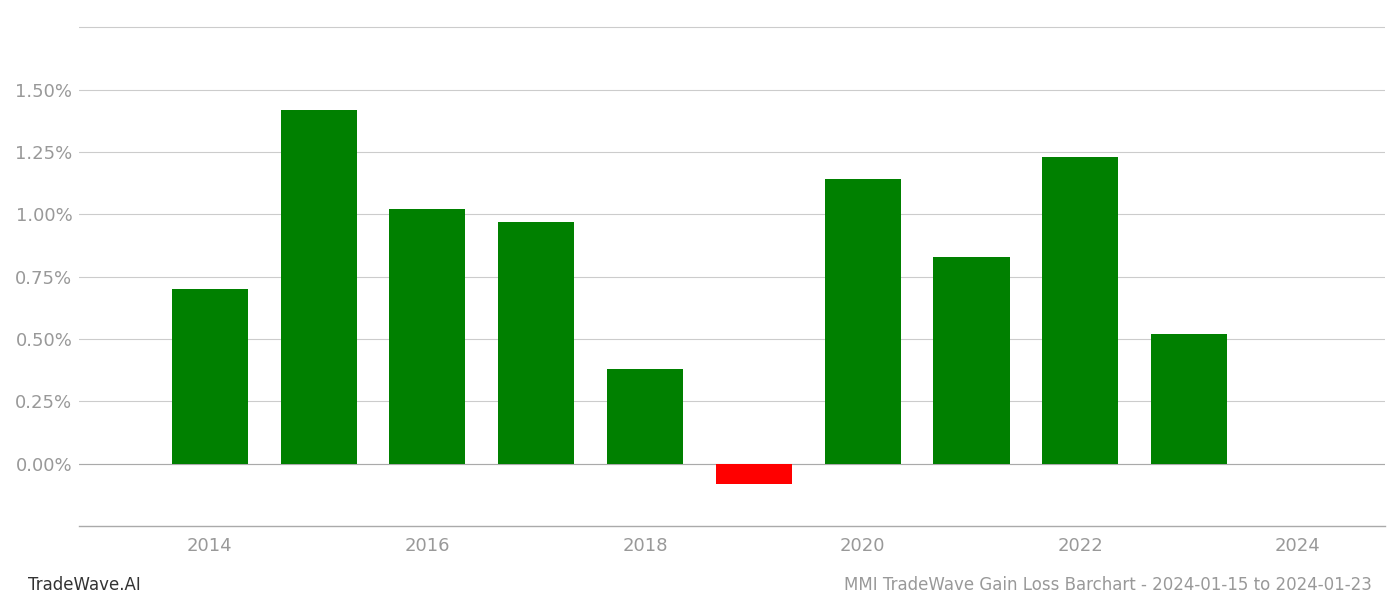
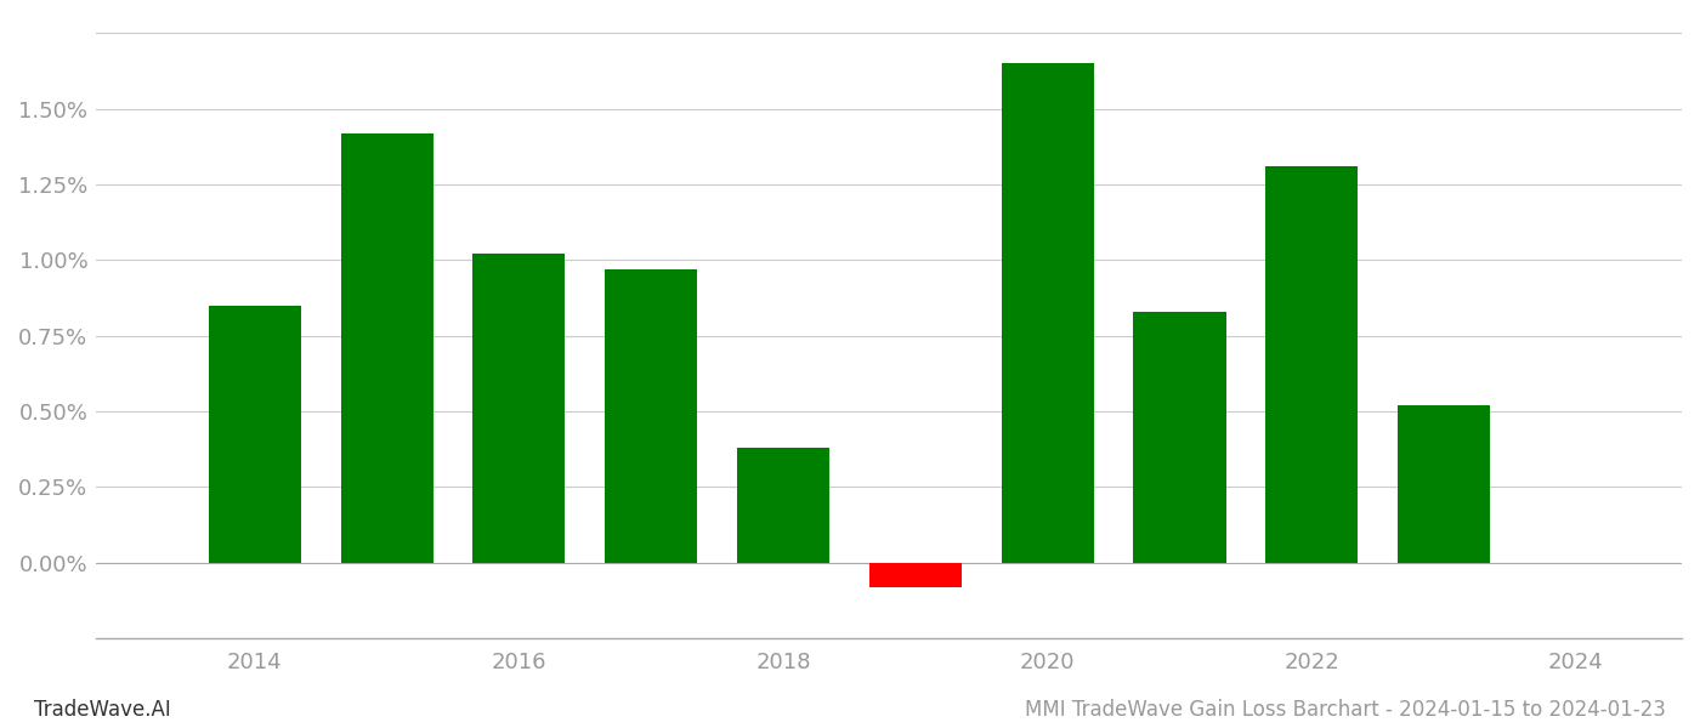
2014: 0.70% -> 0.85%
2020: 1.14% -> 1.65%
2022: 1.23% -> 1.31%
